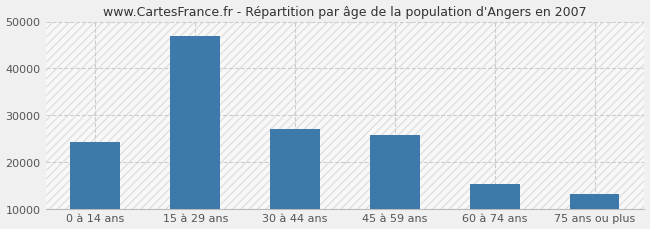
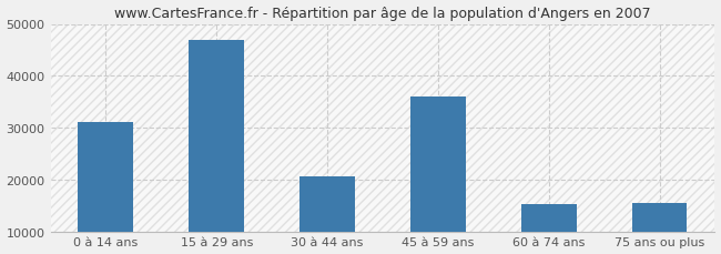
0 à 14 ans: 24200 -> 31000
30 à 44 ans: 27000 -> 20500
45 à 59 ans: 25700 -> 36000
75 ans ou plus: 13200 -> 15500
